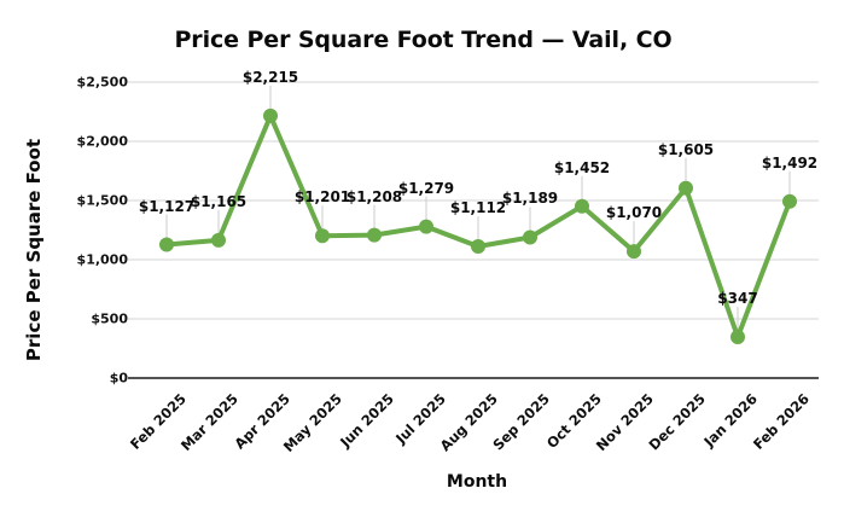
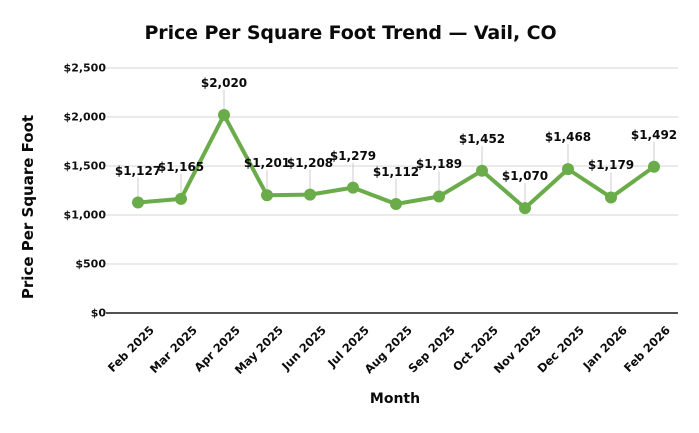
Apr 2025: $2,215 -> $2,020
Dec 2025: $1,605 -> $1,468
Jan 2026: $347 -> $1,179
